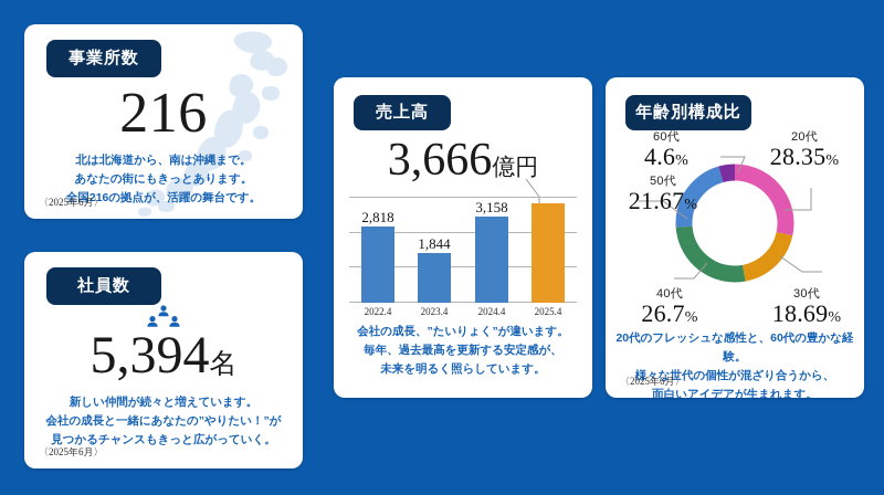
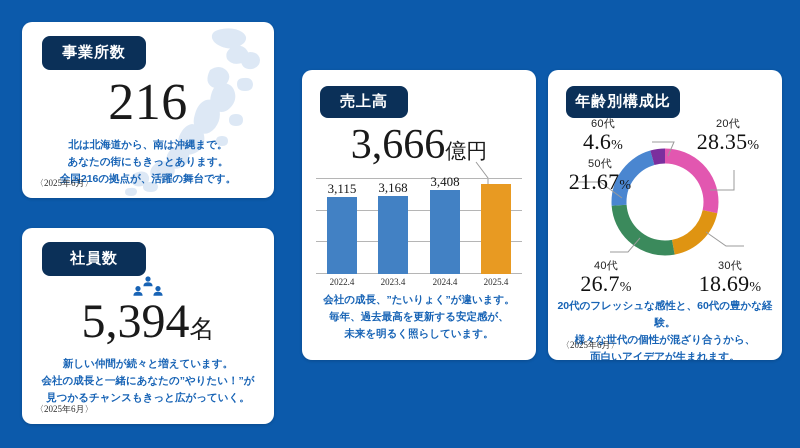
売上高/2022.4: 2,818 -> 3,115
売上高/2023.4: 1,844 -> 3,168
売上高/2024.4: 3,158 -> 3,408
